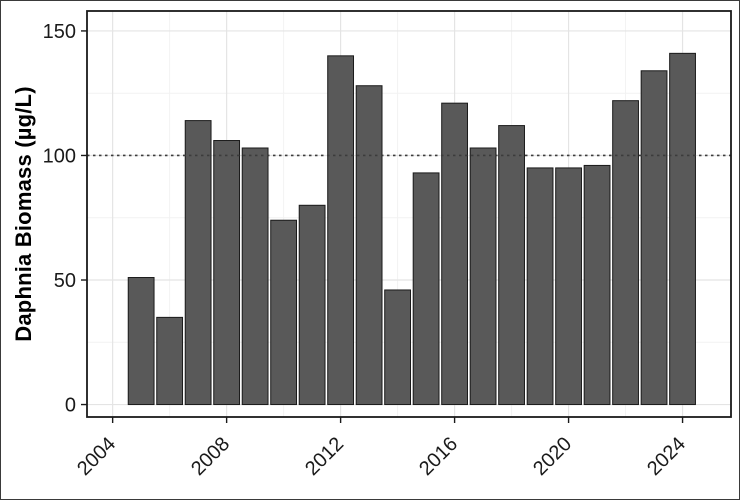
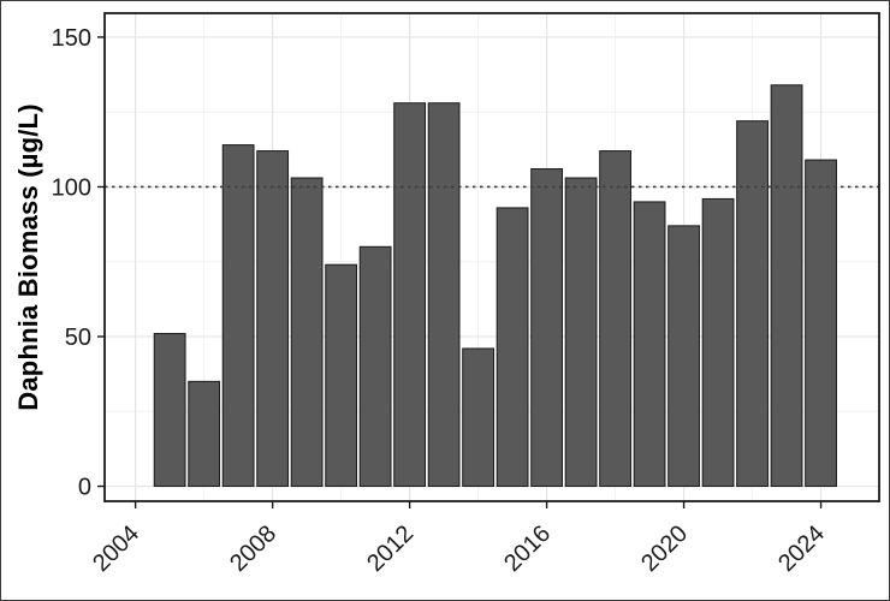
2008: 106 -> 112
2012: 140 -> 128
2016: 121 -> 106
2020: 95 -> 87
2024: 141 -> 109
